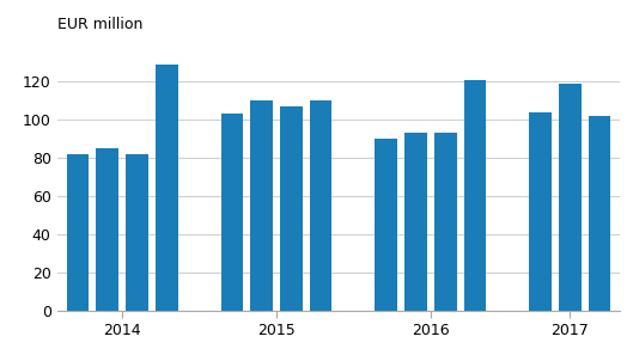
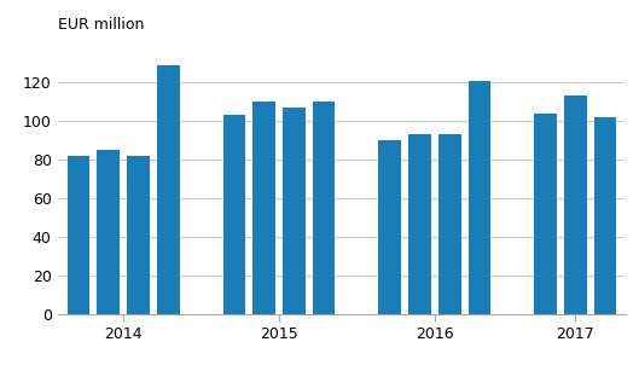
2017: 119 -> 113
